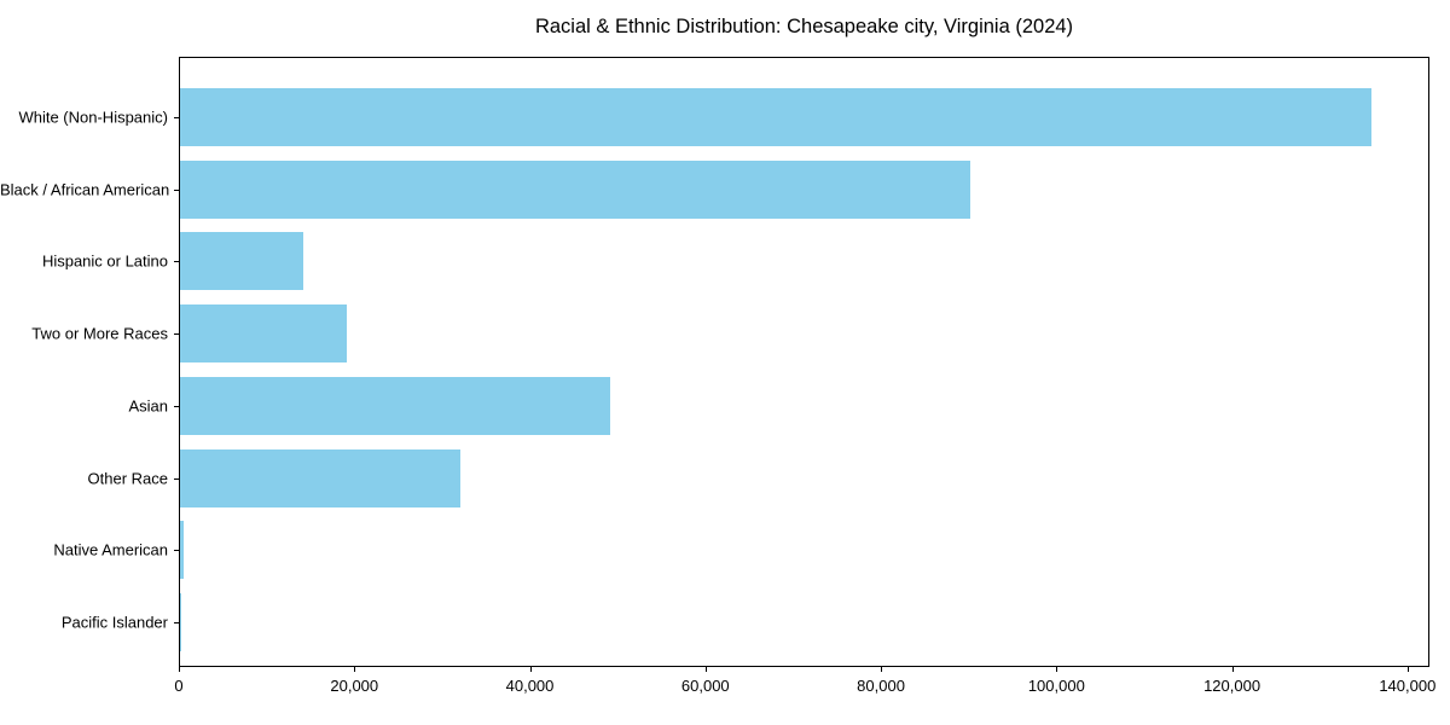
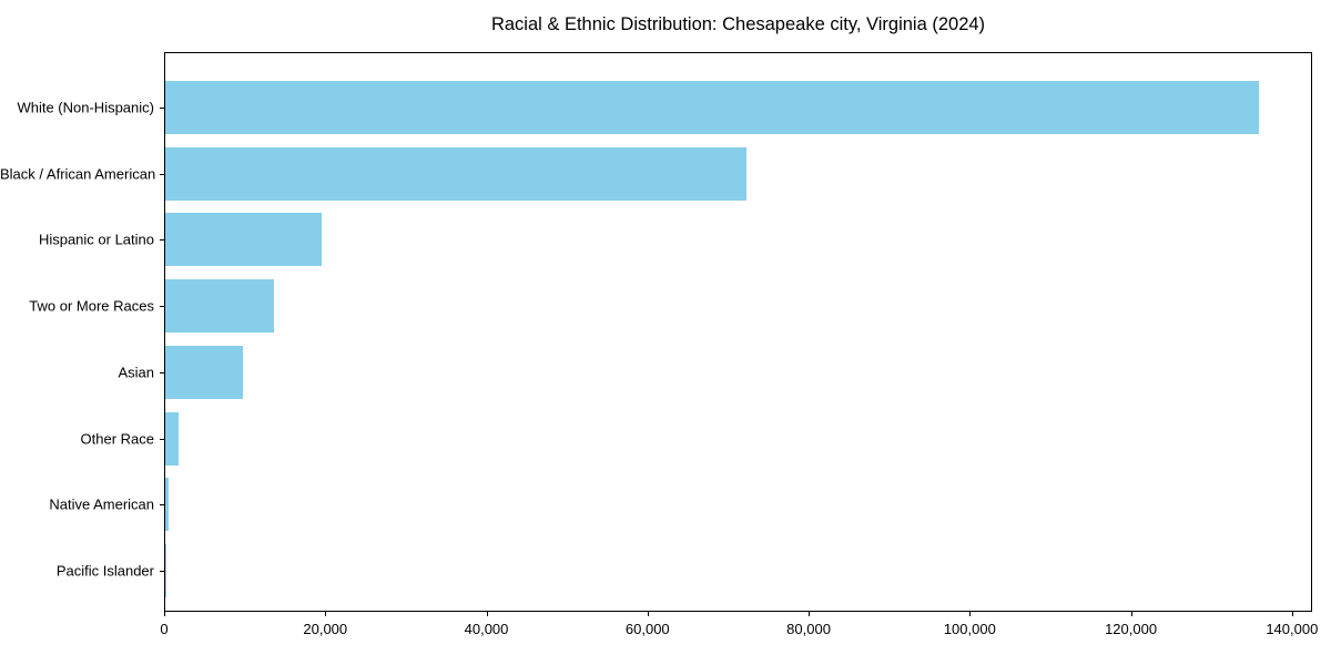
Black / African American: 90000 -> 72000
Hispanic or Latino: 14000 -> 19000
Two or More Races: 19000 -> 14000
Asian: 49000 -> 10000
Other Race: 32000 -> 2000
